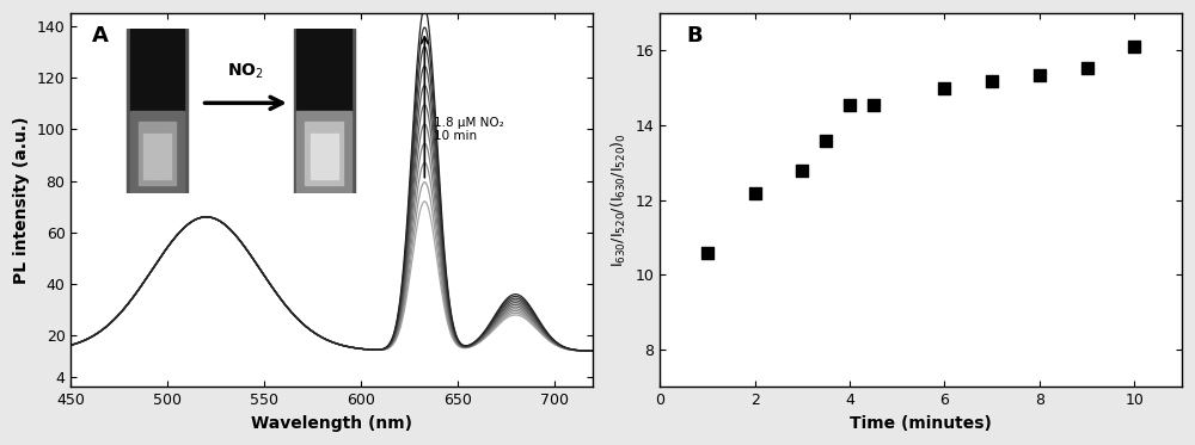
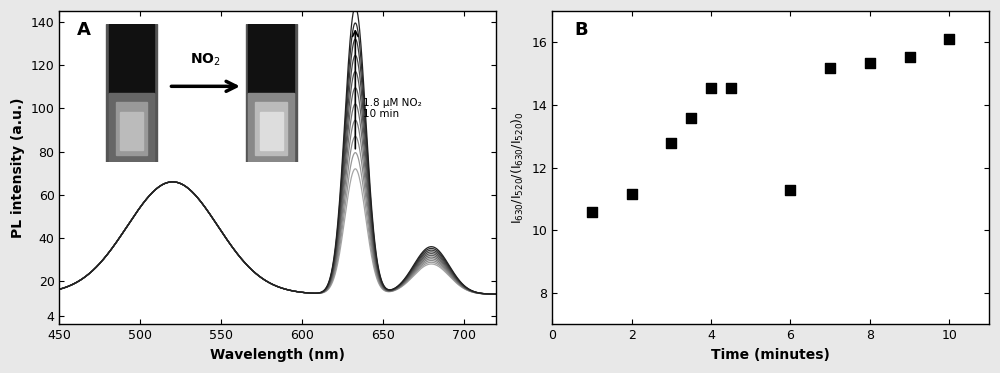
2: 12.20 -> 11.15
6: 15.00 -> 11.30
